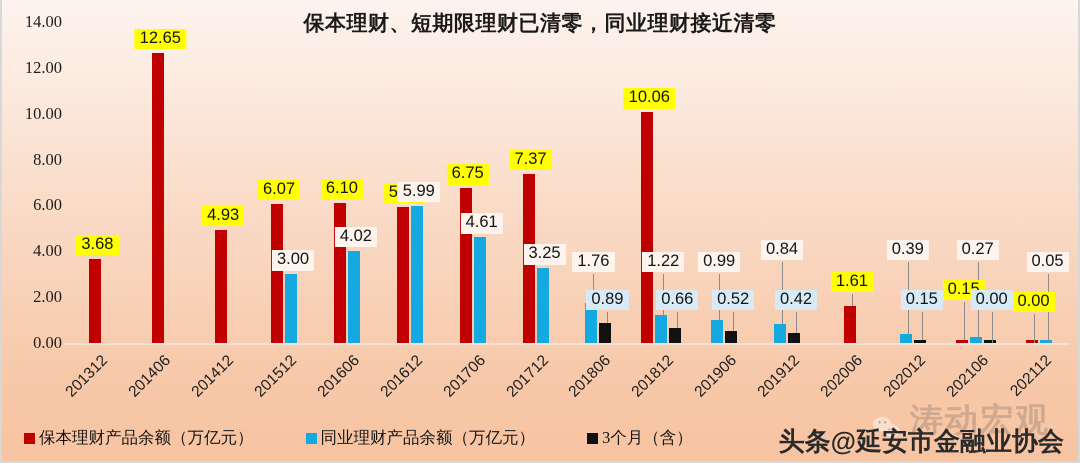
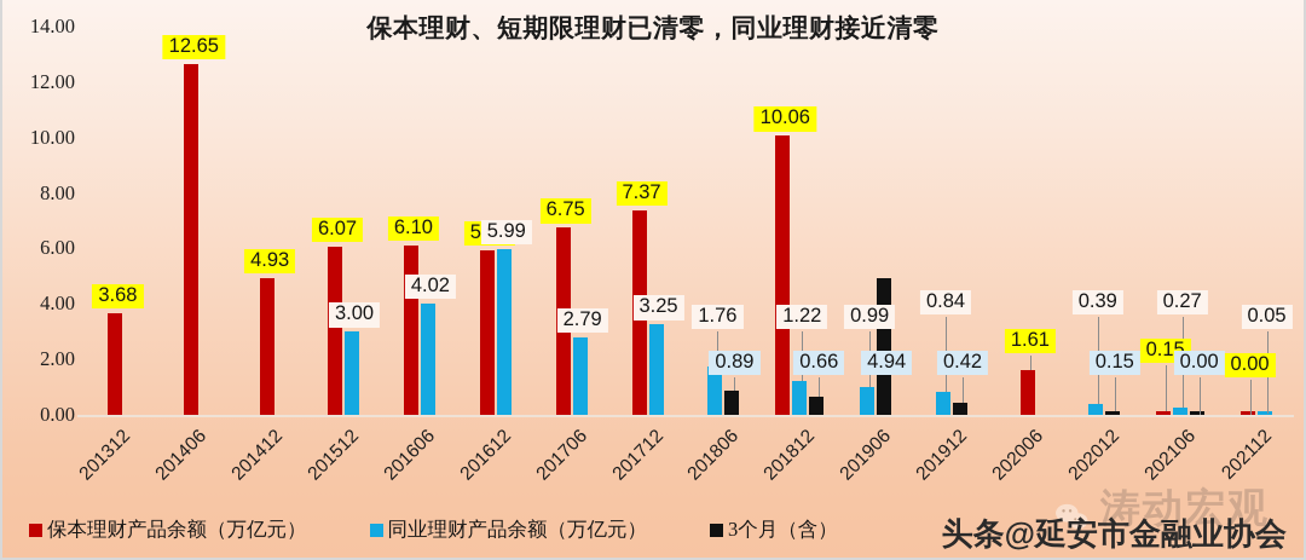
同业理财产品余额（万亿元）/201706: 4.61 -> 2.79
3个月（含）/201906: 0.52 -> 4.94
